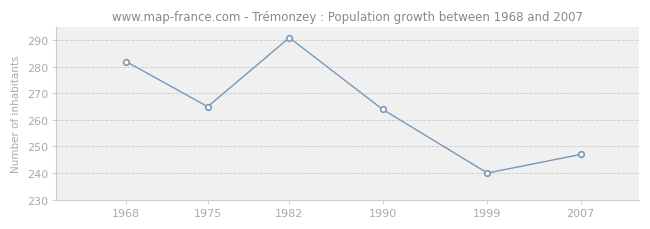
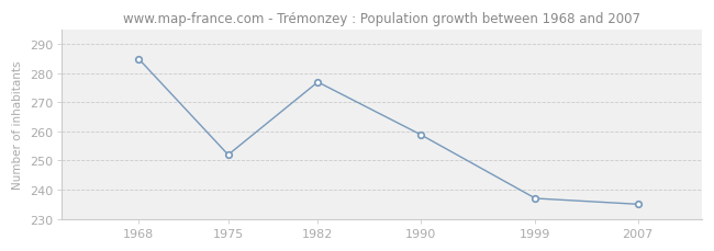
1968: 282 -> 285
1975: 265 -> 252
1982: 291 -> 277
1990: 264 -> 259
1999: 240 -> 237
2007: 247 -> 235
